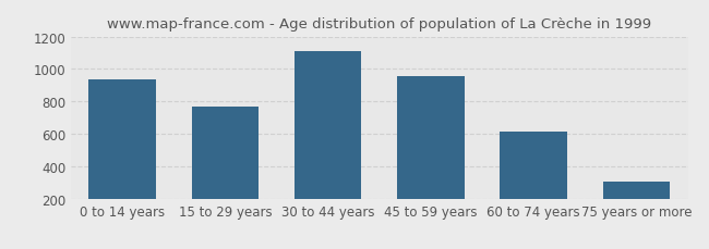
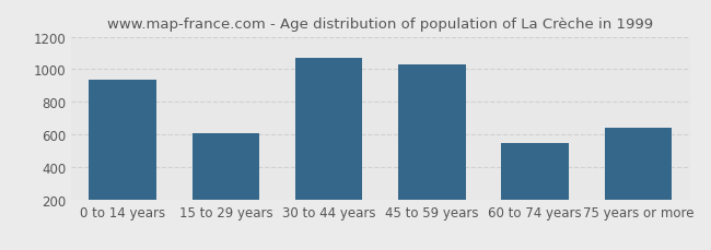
15 to 29 years: 770 -> 610
30 to 44 years: 1110 -> 1070
45 to 59 years: 960 -> 1030
60 to 74 years: 620 -> 550
75 years or more: 310 -> 640
